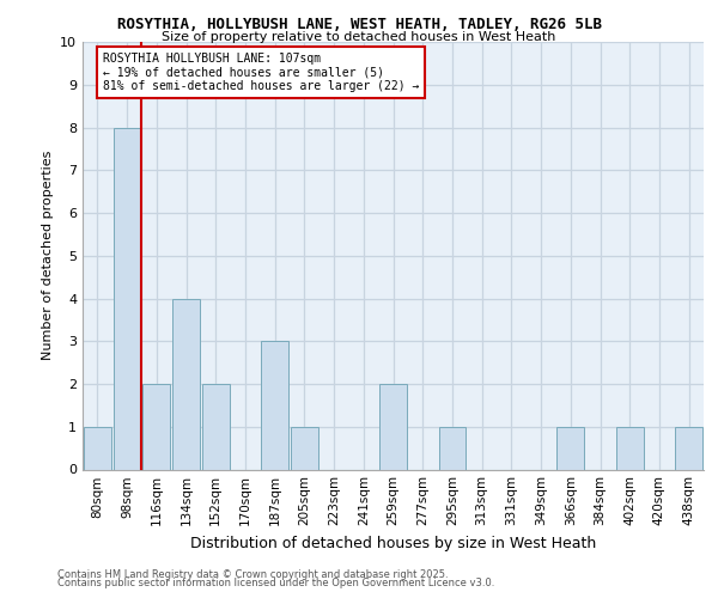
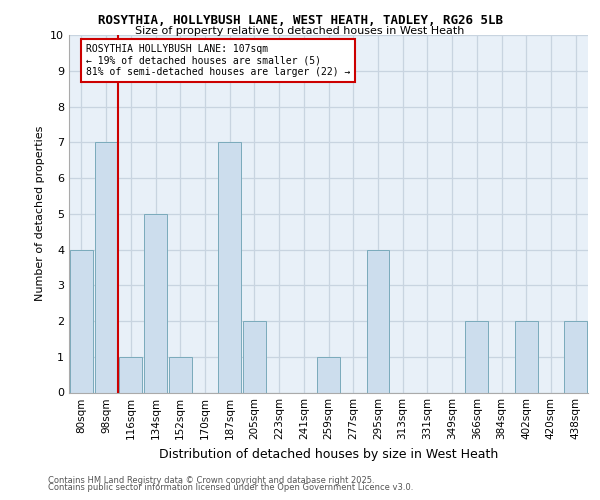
80sqm: 1 -> 4
98sqm: 8 -> 7
116sqm: 2 -> 1
134sqm: 4 -> 5
152sqm: 2 -> 1
187sqm: 3 -> 7
205sqm: 1 -> 2
259sqm: 2 -> 1
295sqm: 1 -> 4
366sqm: 1 -> 2
402sqm: 1 -> 2
438sqm: 1 -> 2
